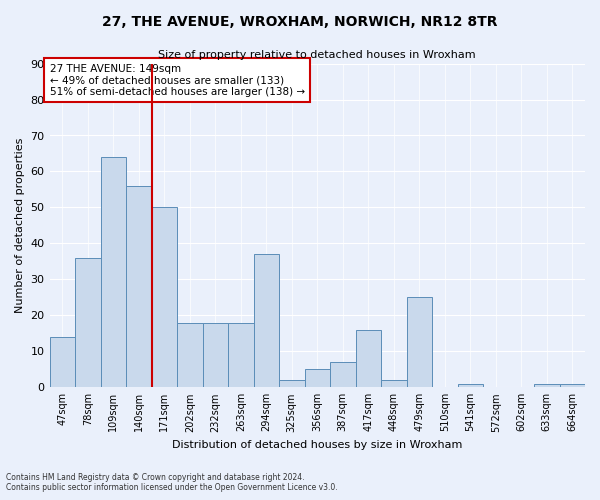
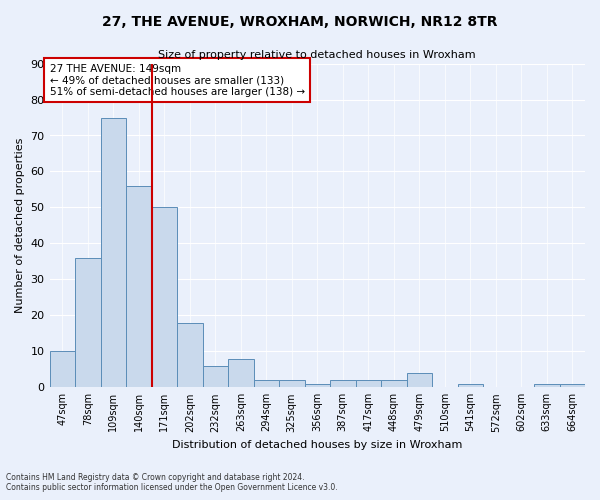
47sqm: 14 -> 10
109sqm: 64 -> 75
232sqm: 18 -> 6
263sqm: 18 -> 8
294sqm: 37 -> 2
356sqm: 5 -> 1
387sqm: 7 -> 2
417sqm: 16 -> 2
479sqm: 25 -> 4
